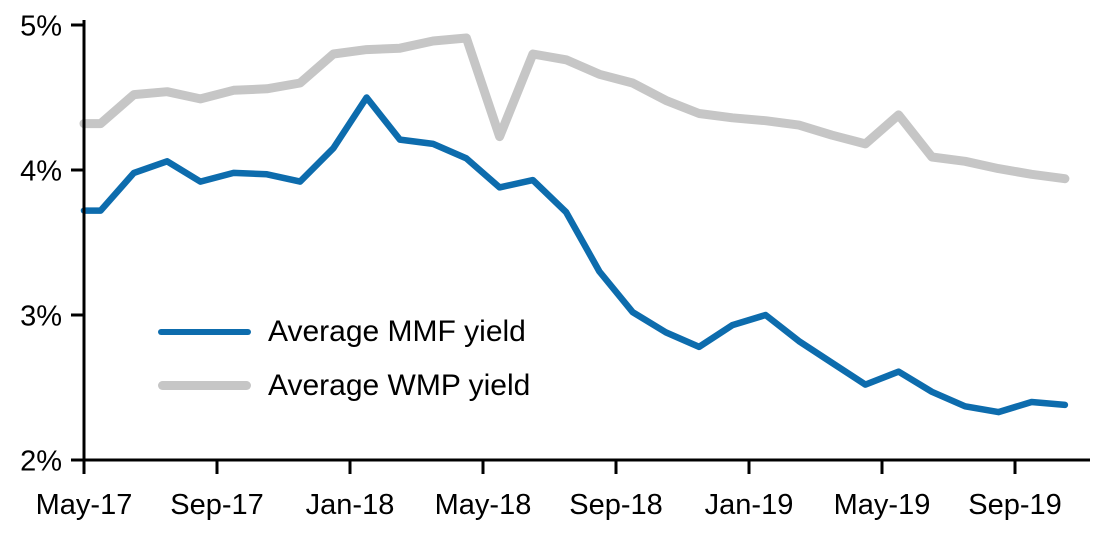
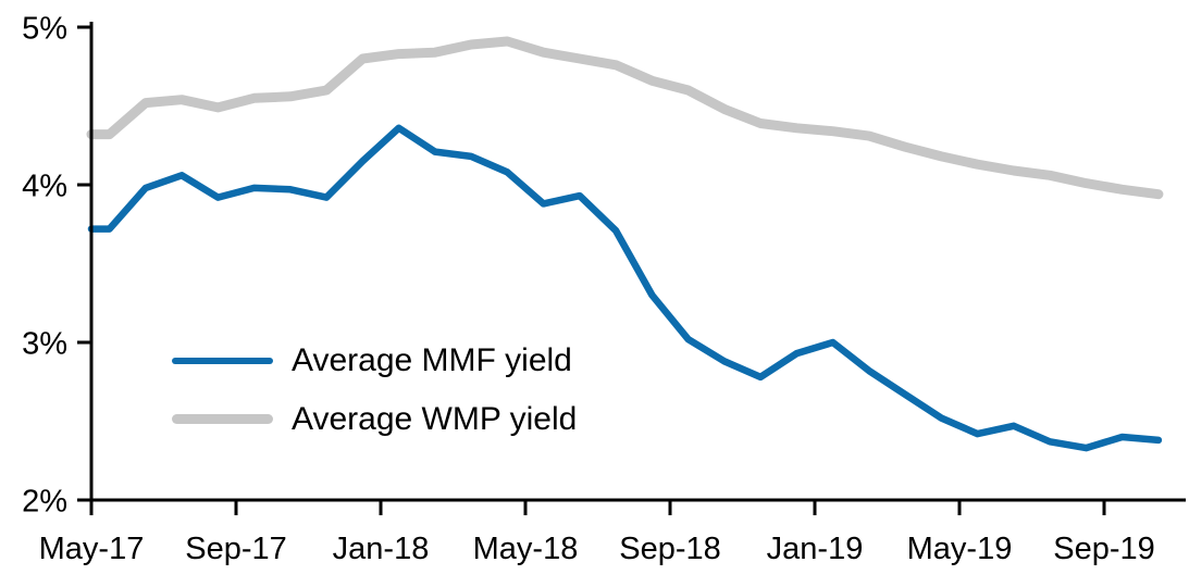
Average MMF yield/Jan-18: 4.50% -> 4.36%
Average WMP yield/May-18: 4.23% -> 4.84%
Average MMF yield/May-19: 2.61% -> 2.42%
Average WMP yield/May-19: 4.38% -> 4.13%
